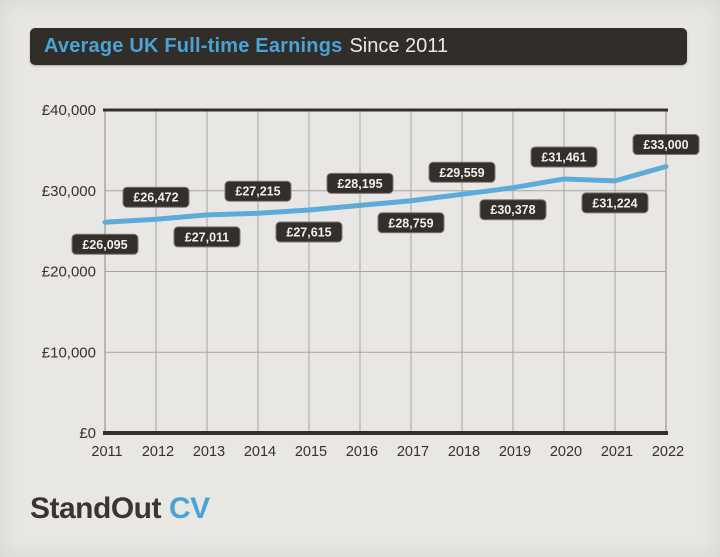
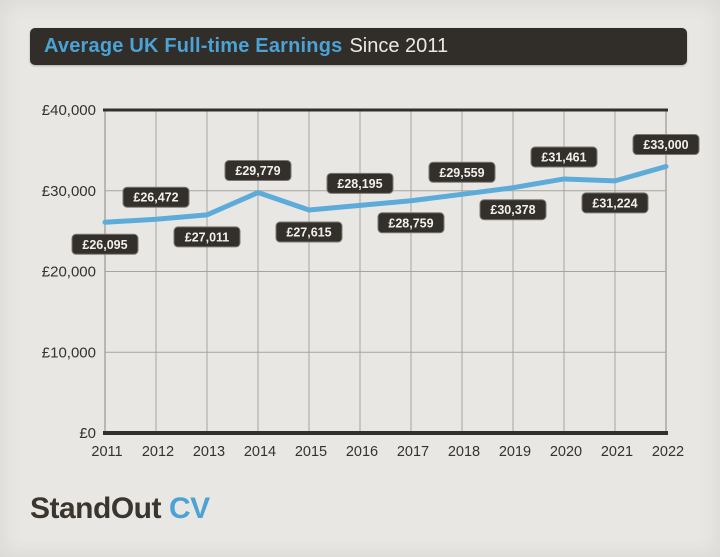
2014: £27,215 -> £29,779
